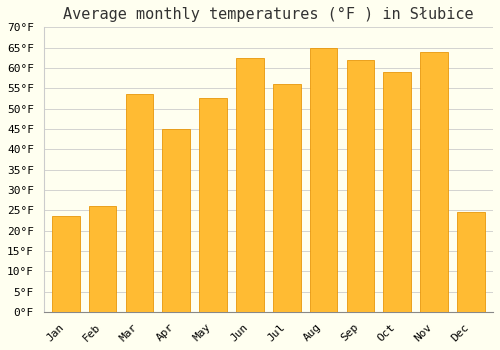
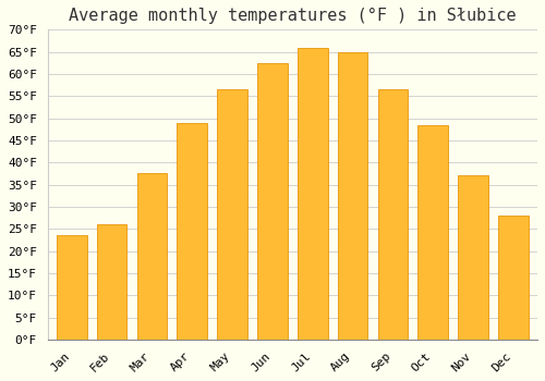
Mar: 53.5°F -> 37.5°F
Apr: 45.0°F -> 49.0°F
May: 52.5°F -> 56.5°F
Jul: 56.0°F -> 66.0°F
Sep: 62.0°F -> 56.5°F
Oct: 59.0°F -> 48.5°F
Nov: 64.0°F -> 37.0°F
Dec: 24.5°F -> 28.0°F
